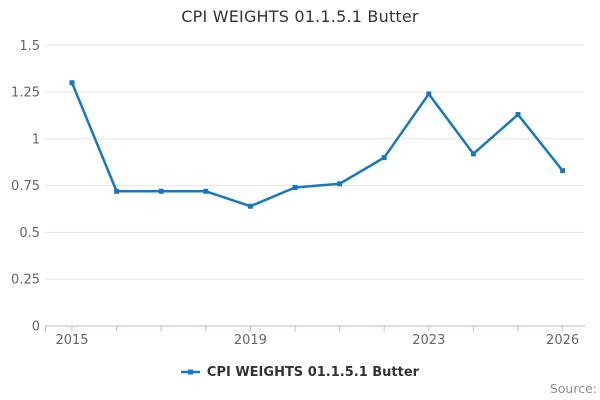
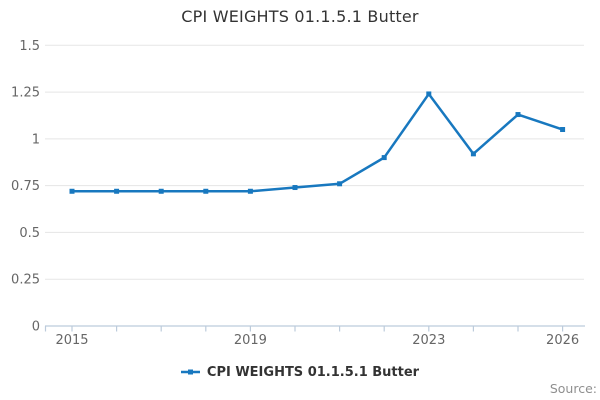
2015: 1.30 -> 0.72
2019: 0.64 -> 0.72
2026: 0.83 -> 1.05
